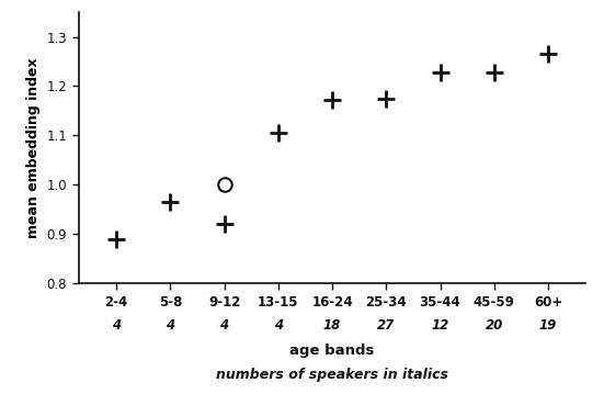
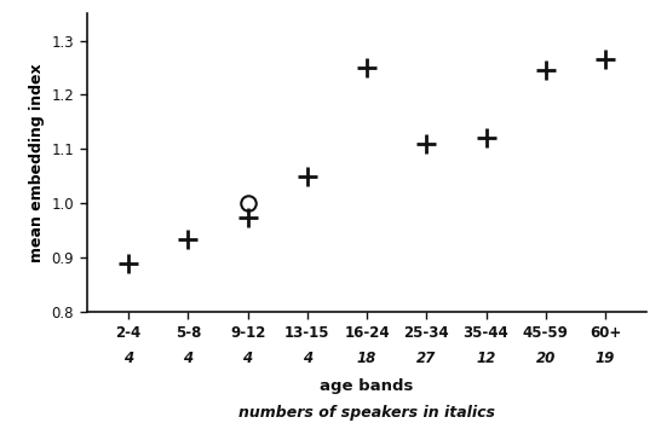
5-8: 0.965 -> 0.935
9-12: 0.920 -> 0.975
13-15: 1.105 -> 1.050
16-24: 1.172 -> 1.250
25-34: 1.175 -> 1.110
35-44: 1.228 -> 1.120
45-59: 1.228 -> 1.245
